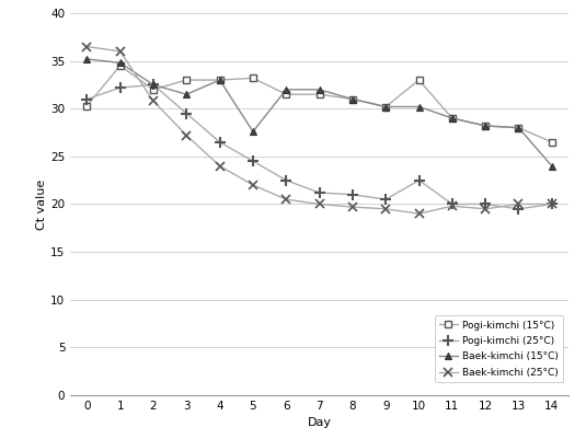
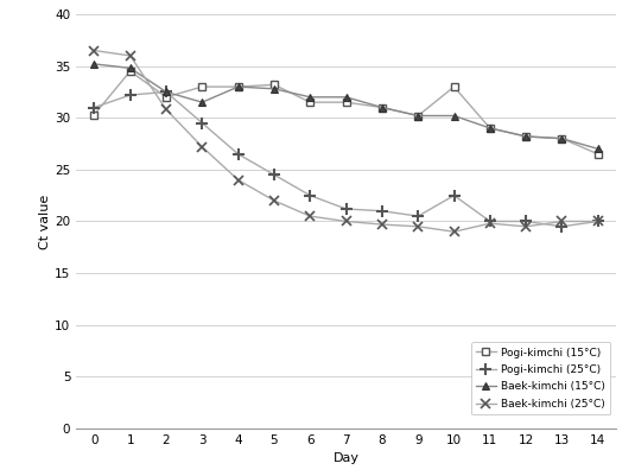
Baek-kimchi (15°C)/5: 27.6 -> 32.8
Baek-kimchi (15°C)/14: 24.0 -> 27.0
